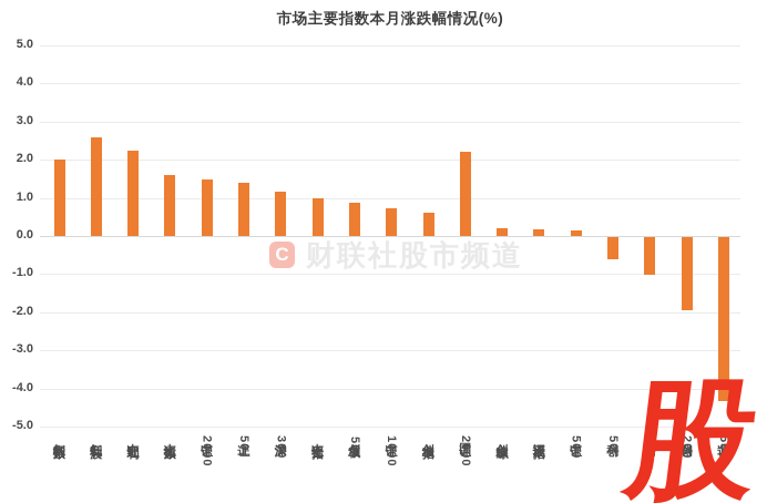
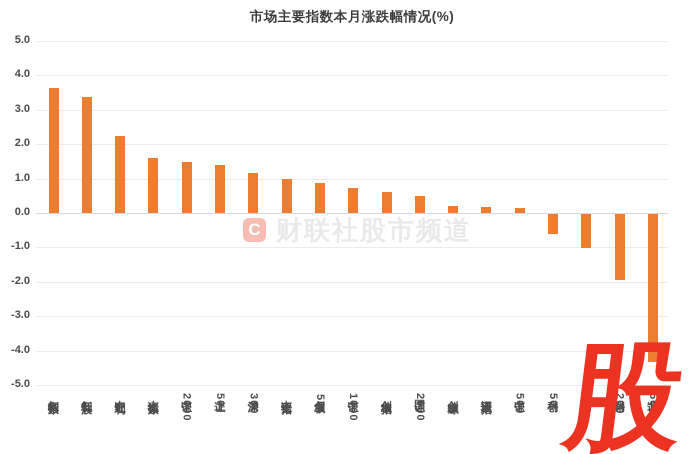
红利指数: 2.0 -> 3.6
红利低波: 2.6 -> 3.4
国证2000: 2.2 -> 0.5
